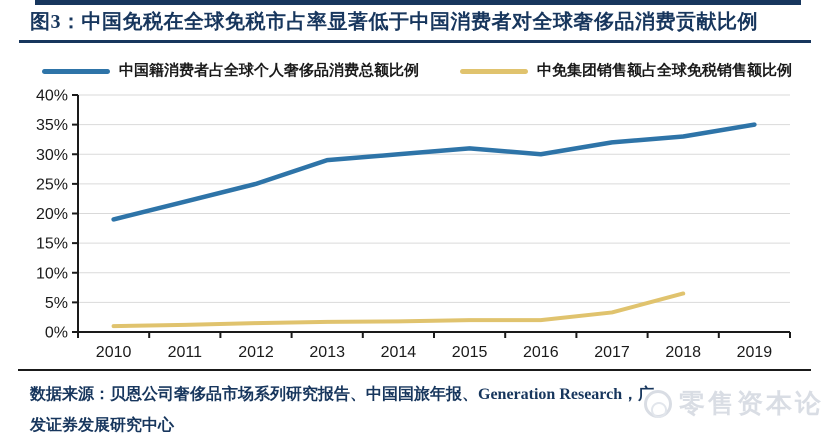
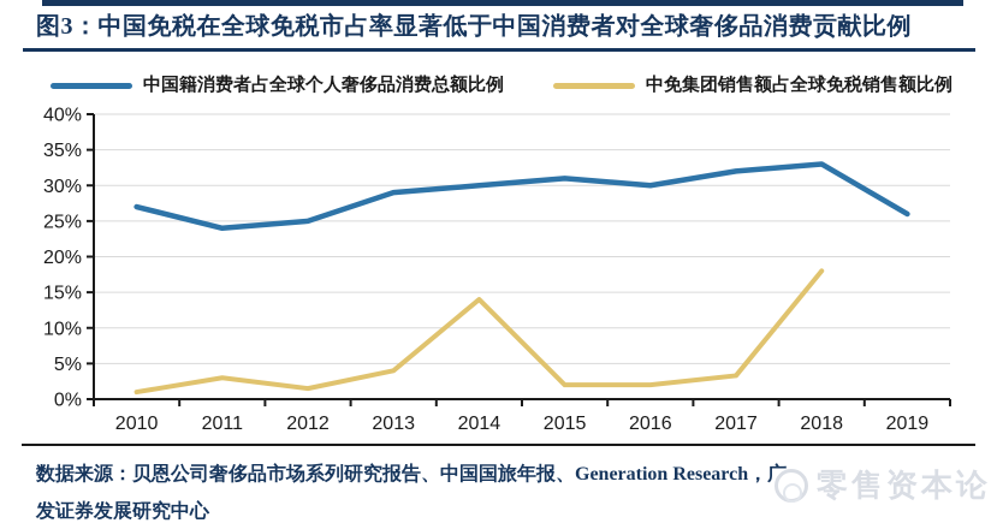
中国籍消费者占全球个人奢侈品消费总额比例/2010: 19% -> 27%
中国籍消费者占全球个人奢侈品消费总额比例/2011: 22% -> 24%
中免集团销售额占全球免税销售额比例/2011: 1% -> 3%
中免集团销售额占全球免税销售额比例/2013: 2% -> 4%
中免集团销售额占全球免税销售额比例/2014: 2% -> 14%
中免集团销售额占全球免税销售额比例/2018: 6% -> 18%
中国籍消费者占全球个人奢侈品消费总额比例/2019: 35% -> 26%
